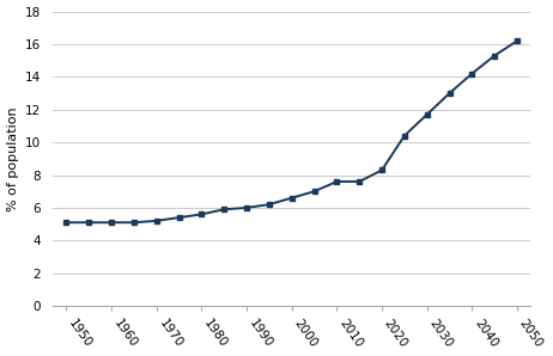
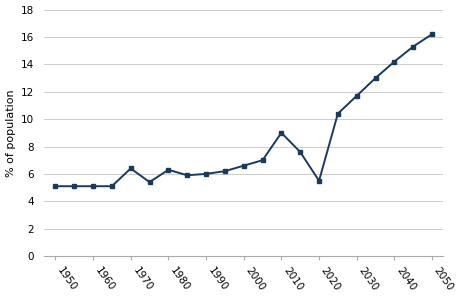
1970: 5.2 -> 6.4
1980: 5.6 -> 6.3
2010: 7.6 -> 9.0
2020: 8.3 -> 5.5
